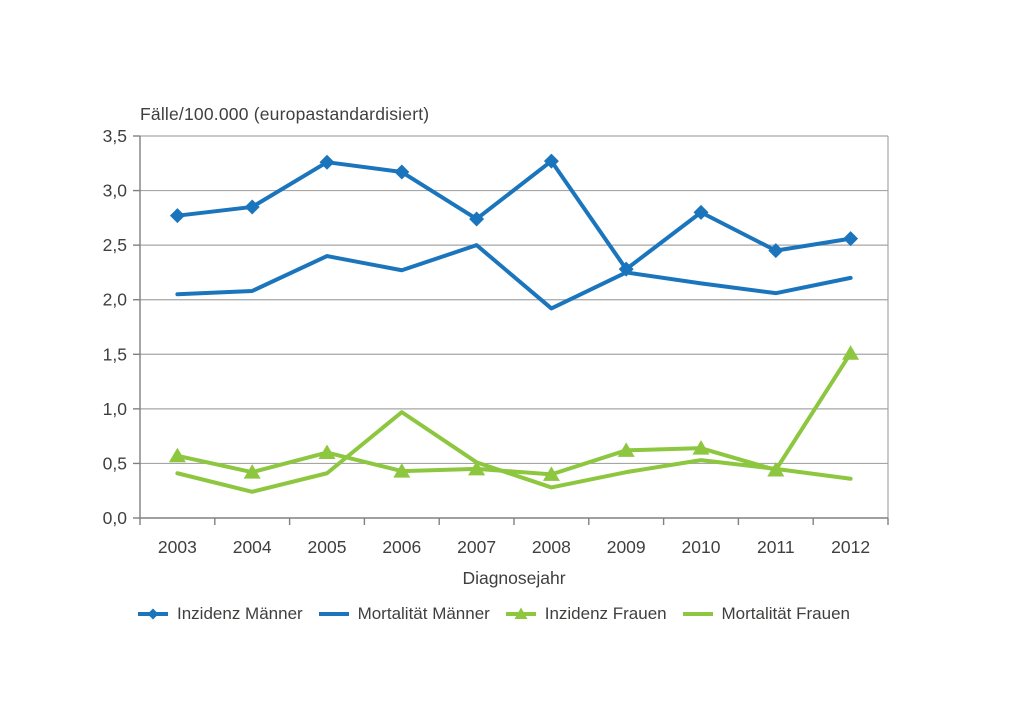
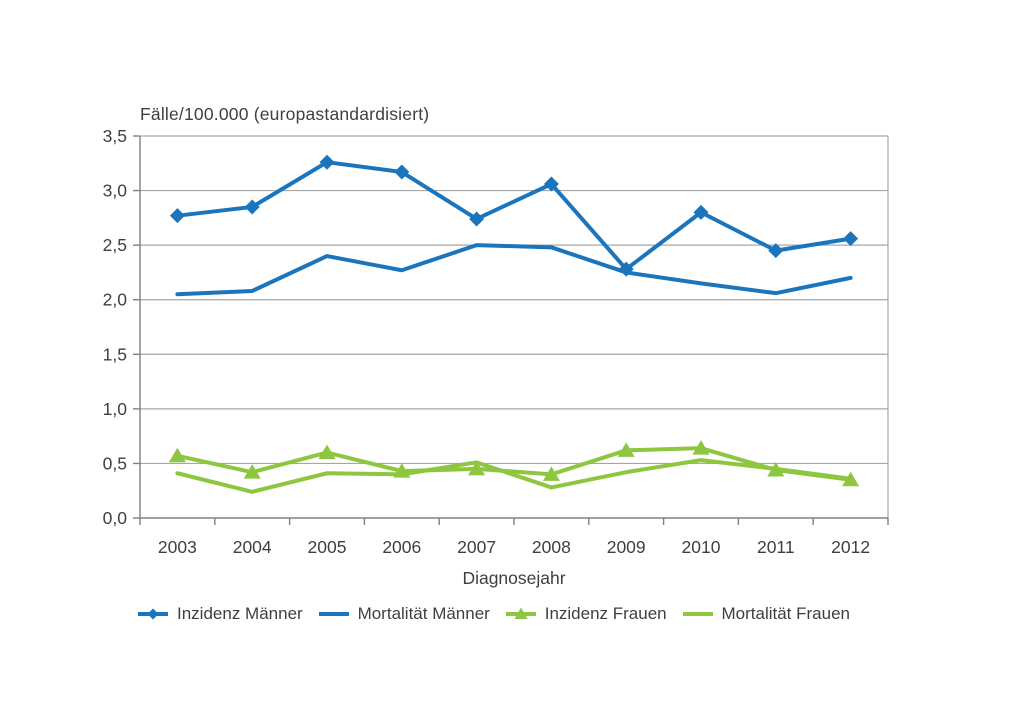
Mortalität Frauen/2006: 0,97 -> 0,40
Inzidenz Männer/2008: 3,27 -> 3,06
Mortalität Männer/2008: 1,92 -> 2,48
Inzidenz Frauen/2012: 1,51 -> 0,35
